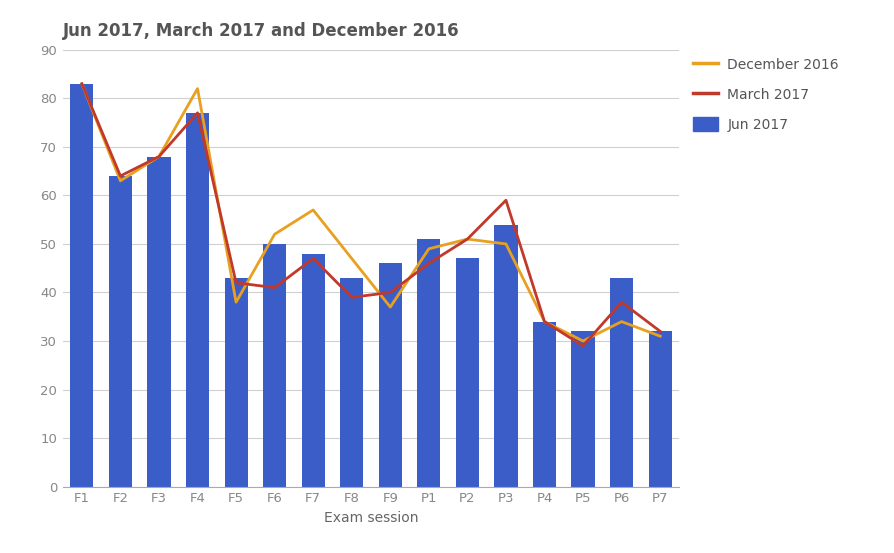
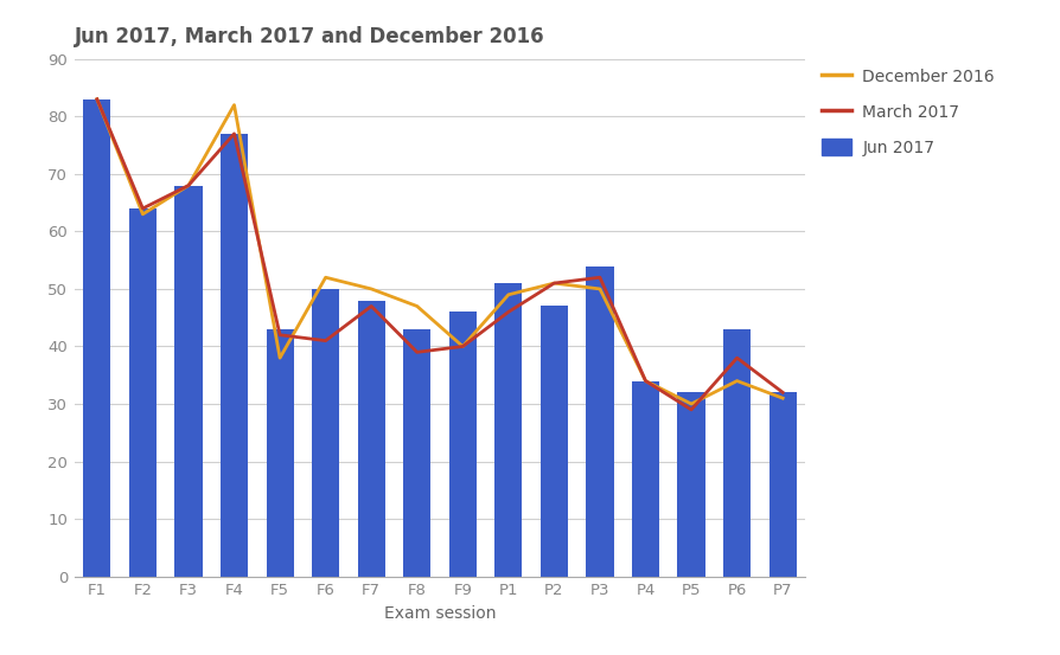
December 2016/F7: 57 -> 50
December 2016/F9: 37 -> 40
March 2017/P3: 59 -> 52
